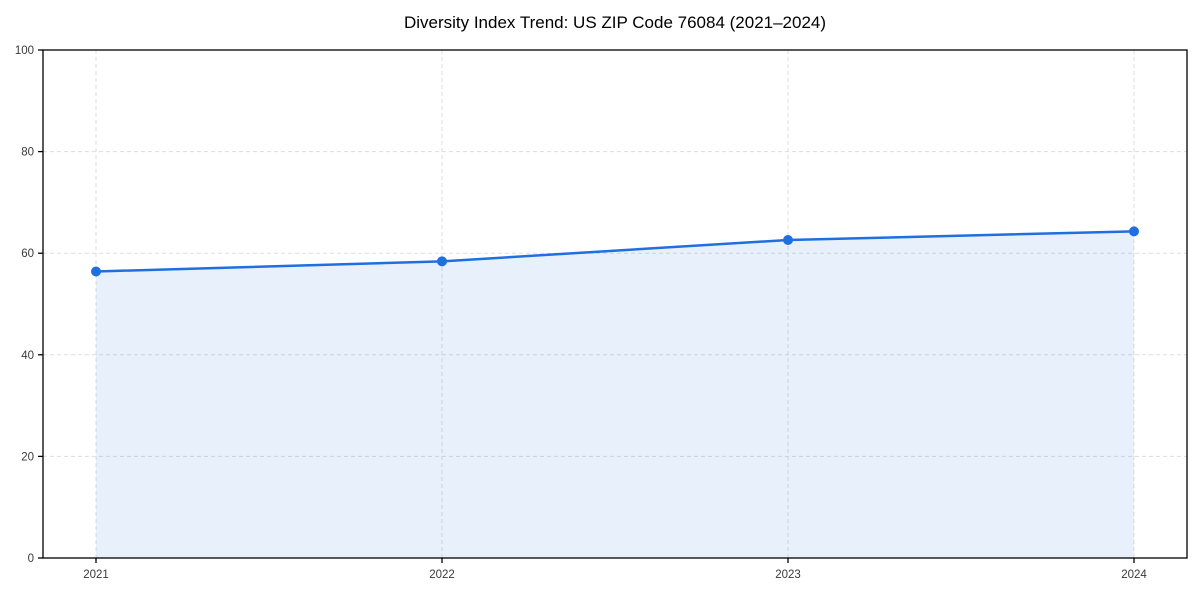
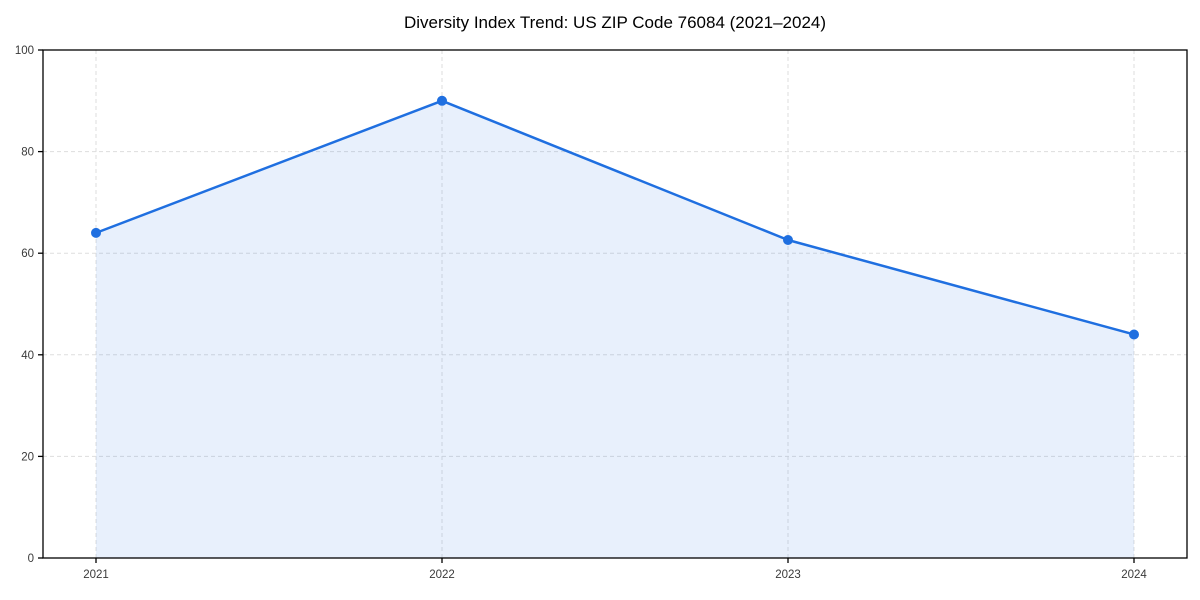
2021: 56 -> 64
2022: 58 -> 90
2024: 64 -> 44
